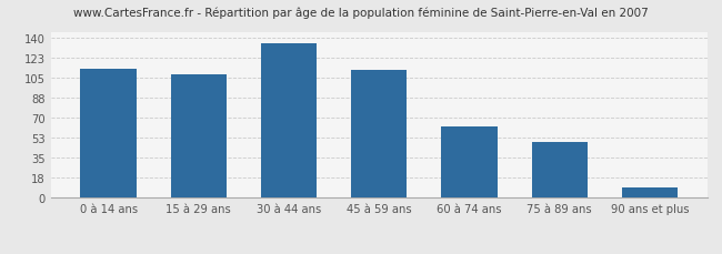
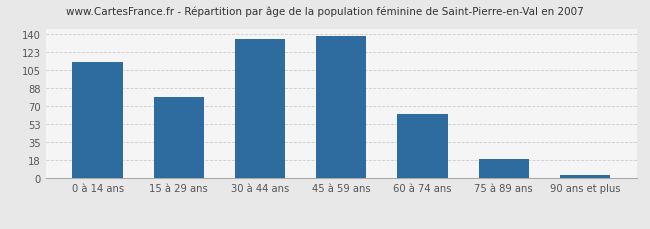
15 à 29 ans: 108 -> 79
45 à 59 ans: 112 -> 138
75 à 89 ans: 49 -> 19
90 ans et plus: 9 -> 3
